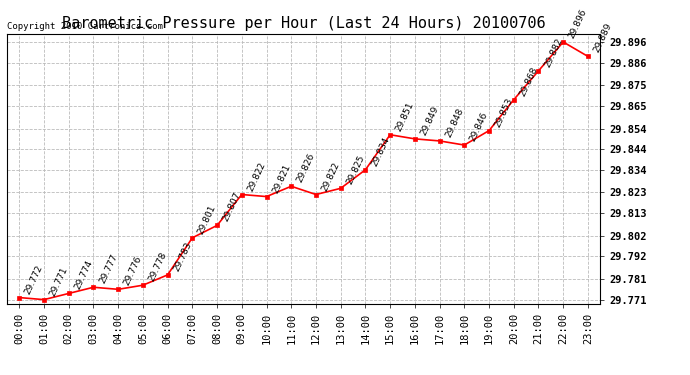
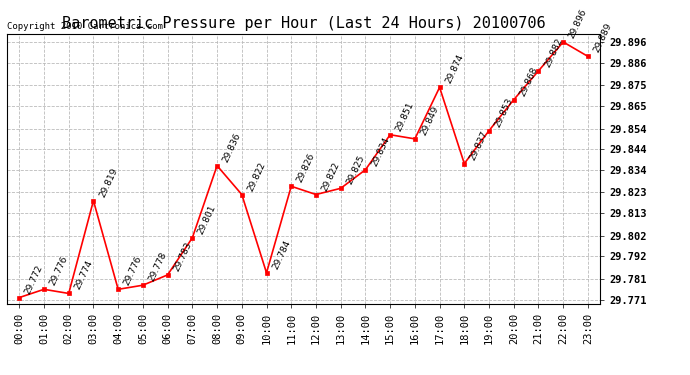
01:00: 29.771 -> 29.776
03:00: 29.777 -> 29.819
08:00: 29.807 -> 29.836
10:00: 29.821 -> 29.784
17:00: 29.848 -> 29.874
18:00: 29.846 -> 29.837
